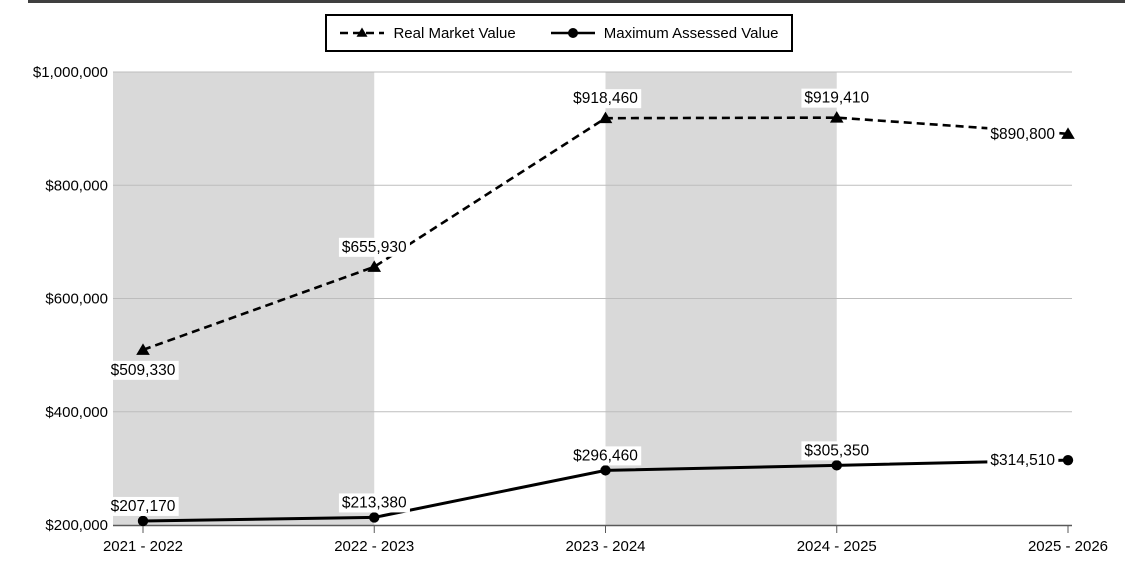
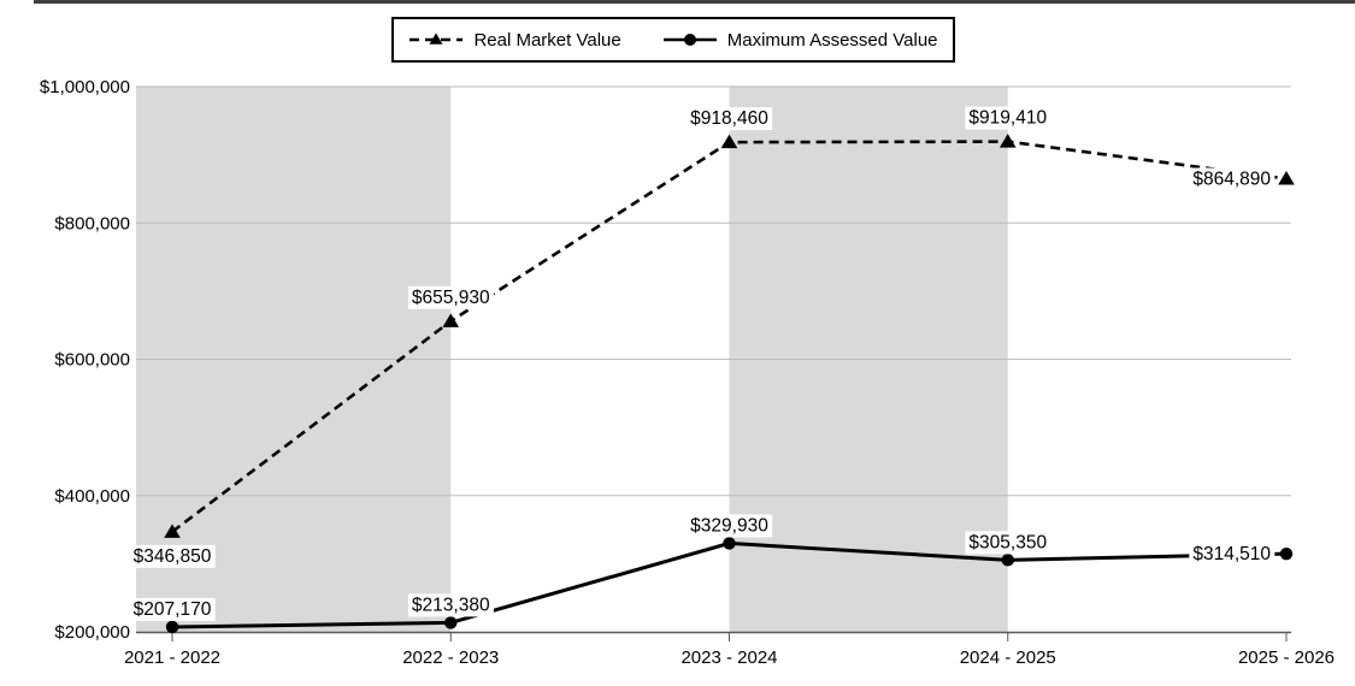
Real Market Value/2021 - 2022: $509,330 -> $346,850
Maximum Assessed Value/2023 - 2024: $296,460 -> $329,930
Real Market Value/2025 - 2026: $890,800 -> $864,890
